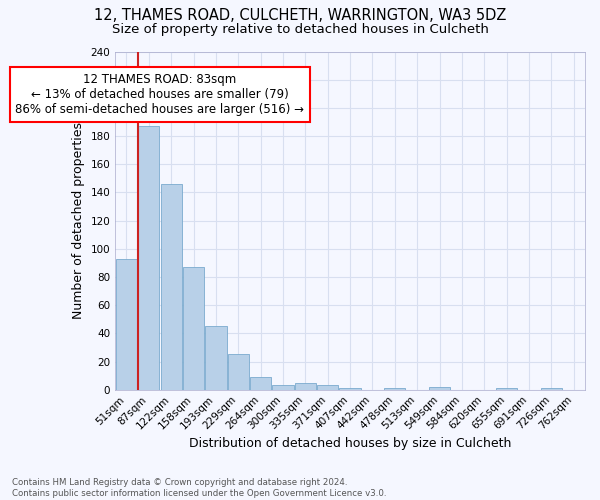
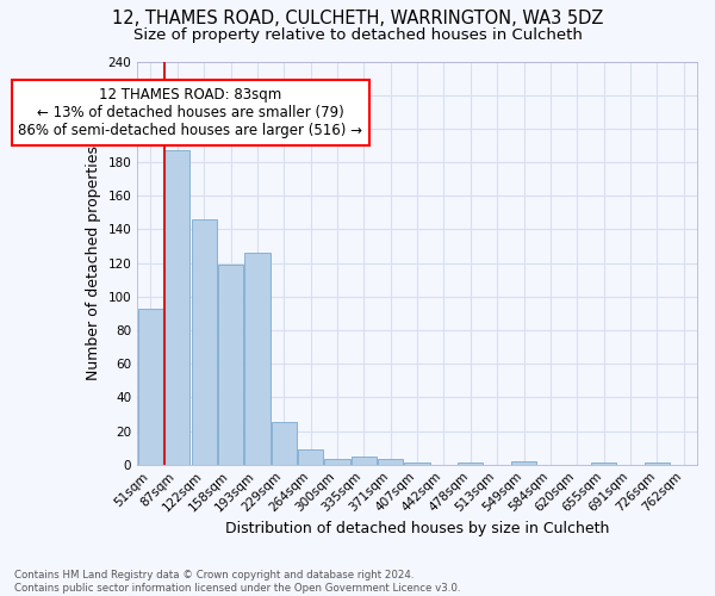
158sqm: 87 -> 119
193sqm: 45 -> 126
